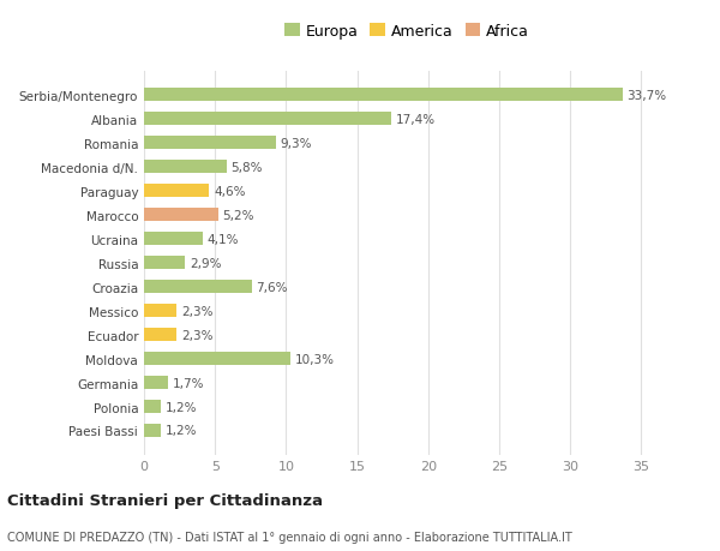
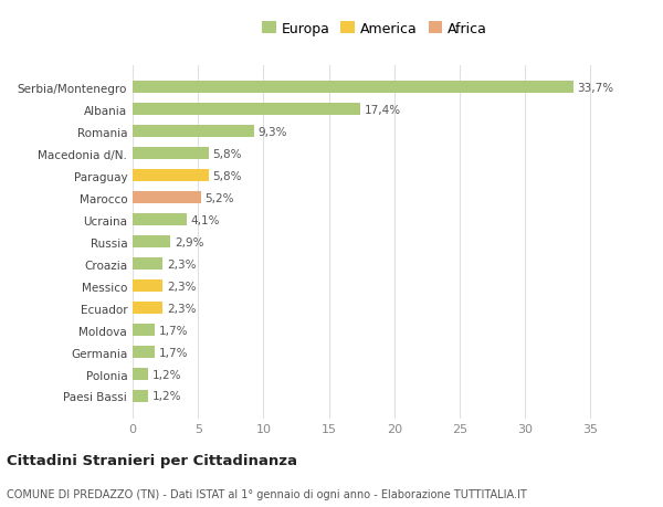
Paraguay: 4,6% -> 5,8%
Croazia: 7,6% -> 2,3%
Moldova: 10,3% -> 1,7%
